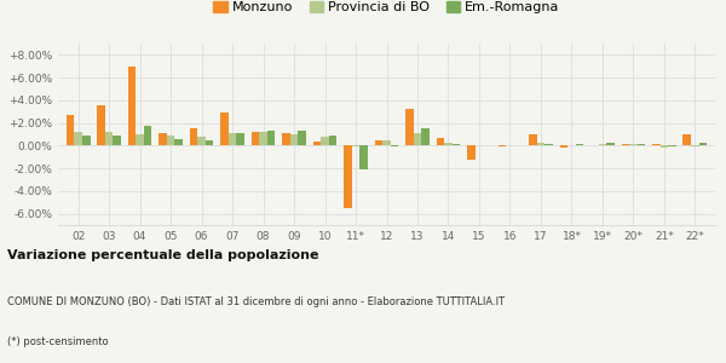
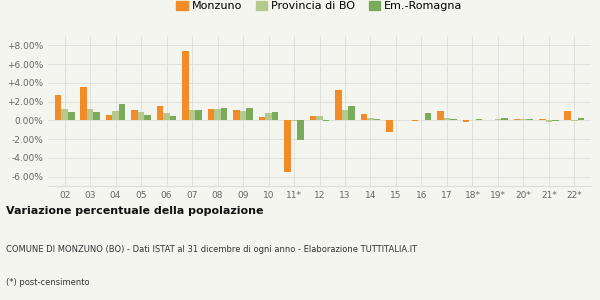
Monzuno/04: 7.0% -> 0.6%
Monzuno/07: 2.9% -> 7.4%
Em.-Romagna/16: 0.1% -> 0.8%
